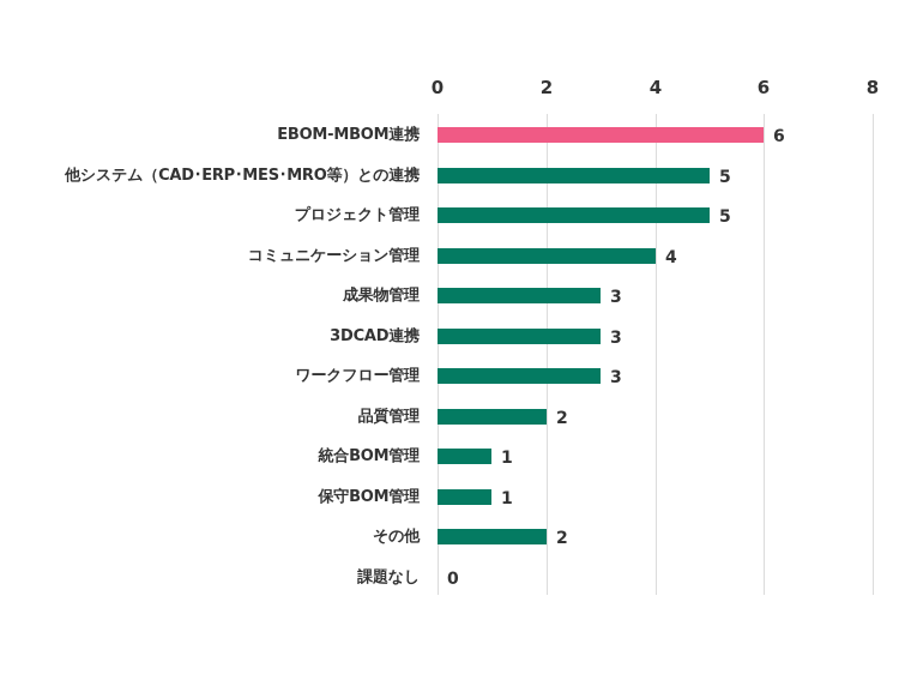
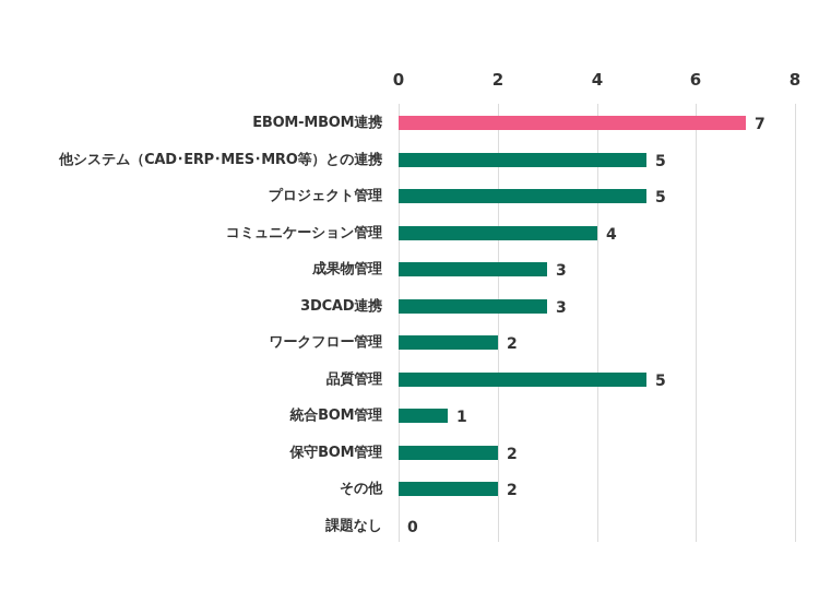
EBOM-MBOM連携: 6 -> 7
ワークフロー管理: 3 -> 2
品質管理: 2 -> 5
保守BOM管理: 1 -> 2
